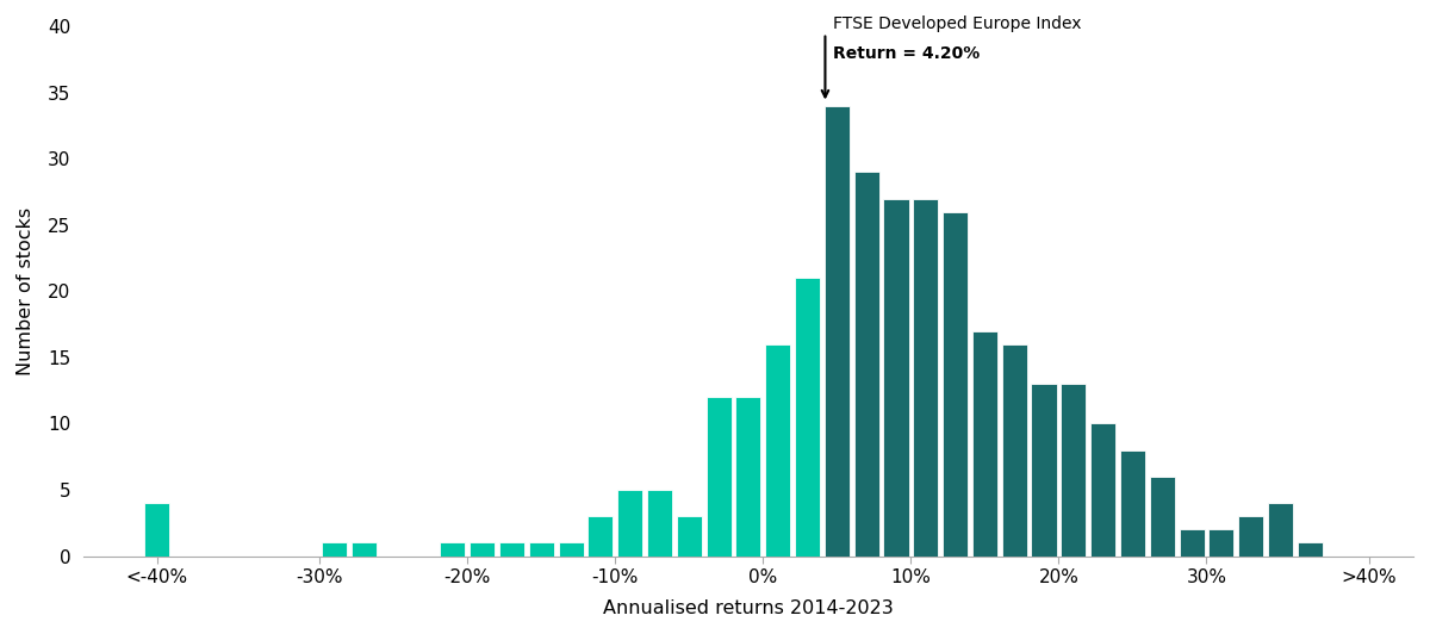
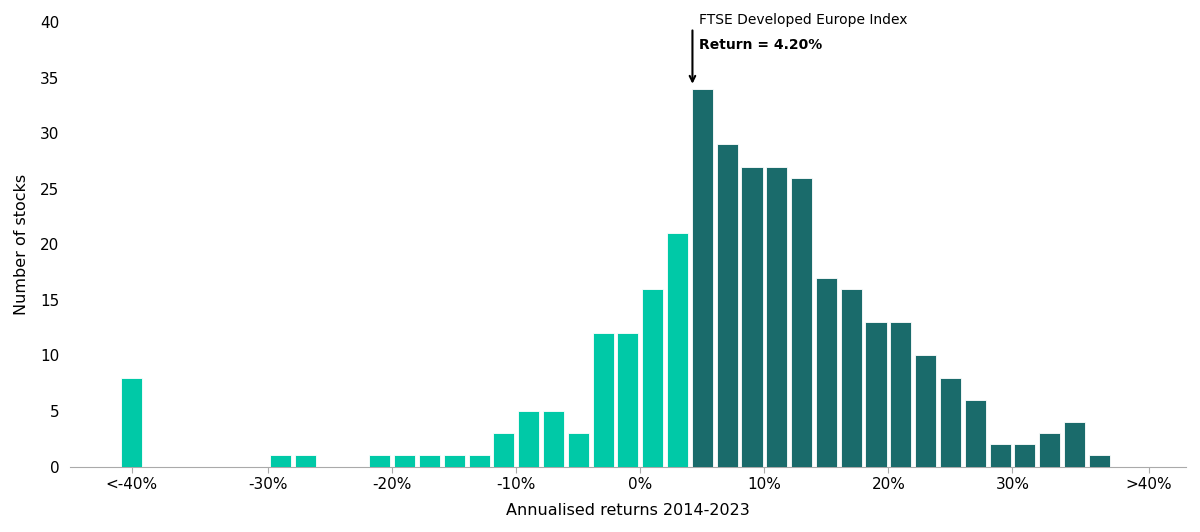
<-40%: 4 -> 8
